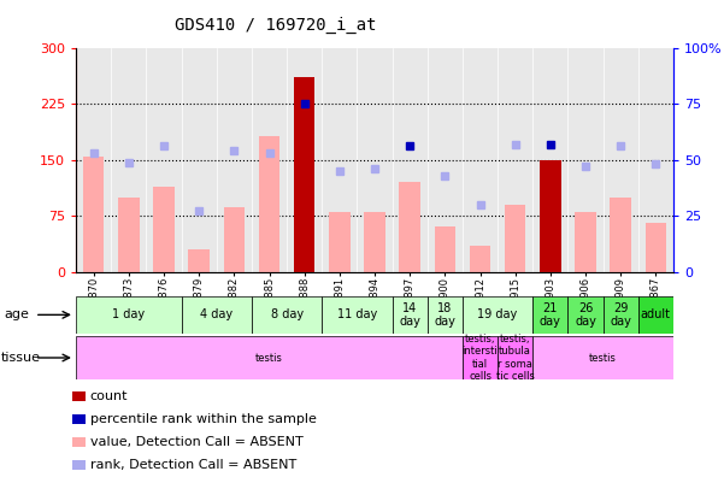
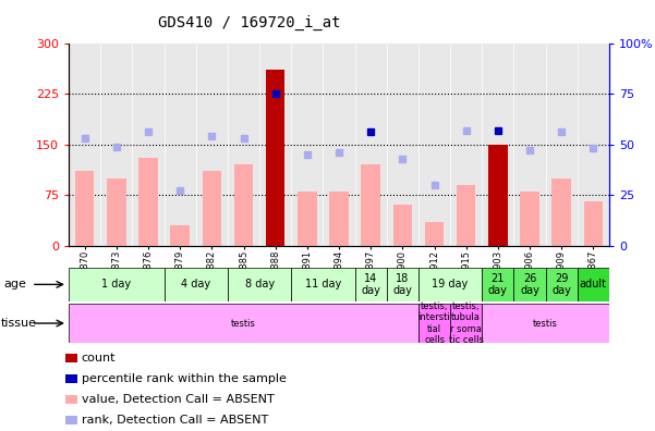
GSM9870: 154 -> 110
GSM9876: 114 -> 130
GSM9882: 86 -> 110
GSM9885: 182 -> 120
